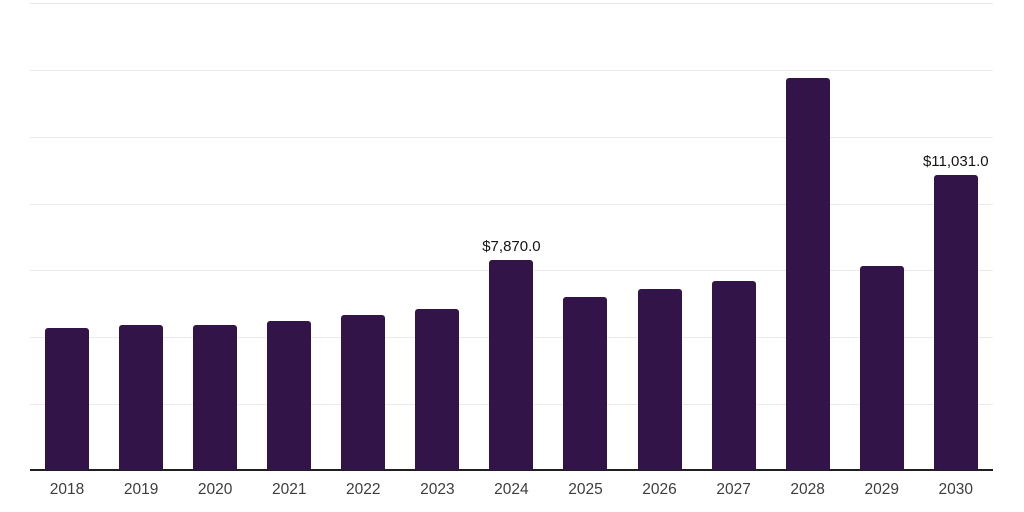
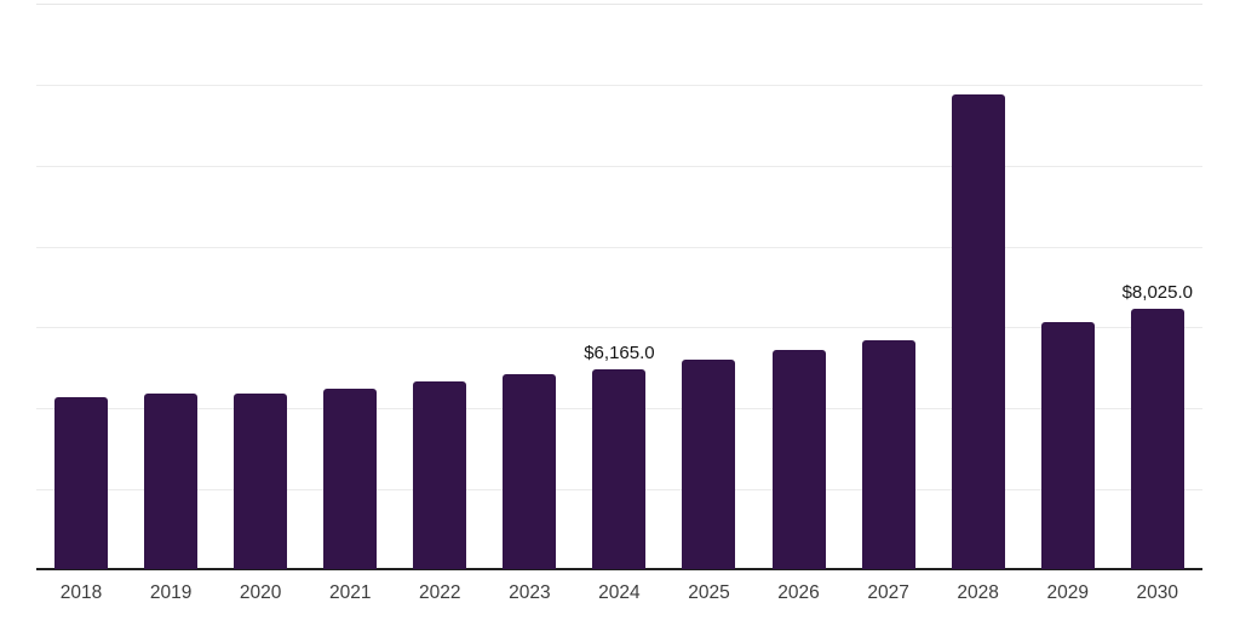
2024: $7,870.0 -> $6,165.0
2030: $11,031.0 -> $8,025.0
